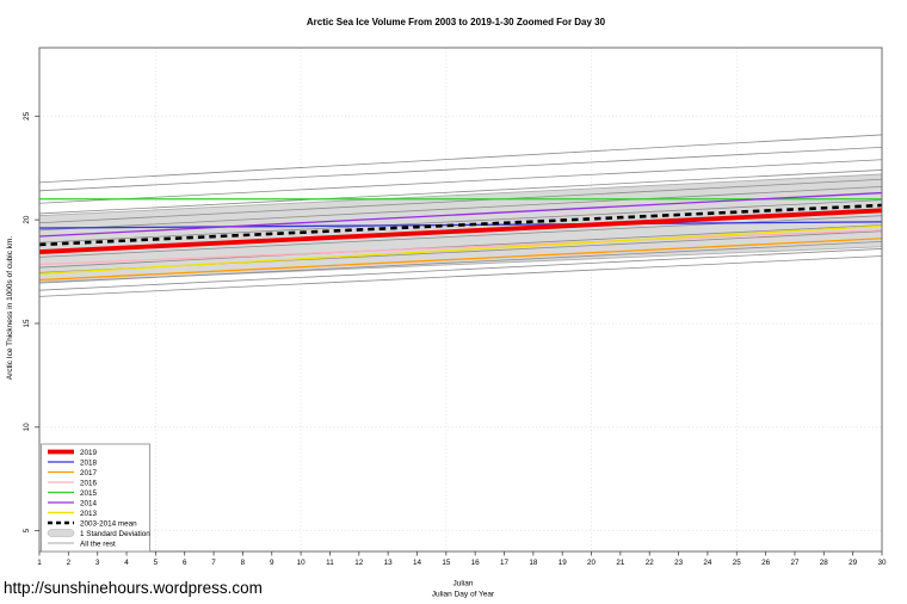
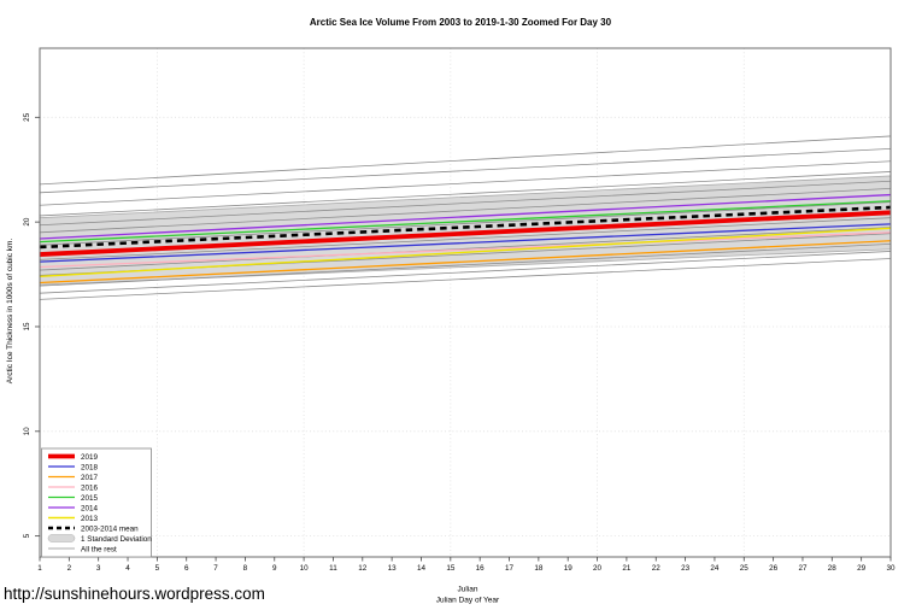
2018/1: 19.6 -> 18.1
2015/1: 21.0 -> 19.1
